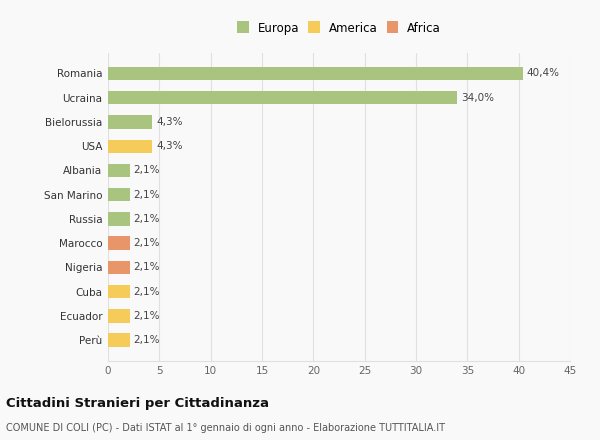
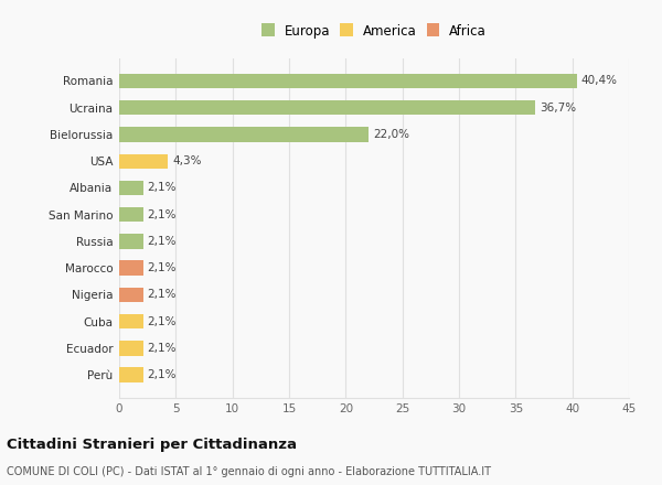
Ucraina: 34,0% -> 36,7%
Bielorussia: 4,3% -> 22,0%
